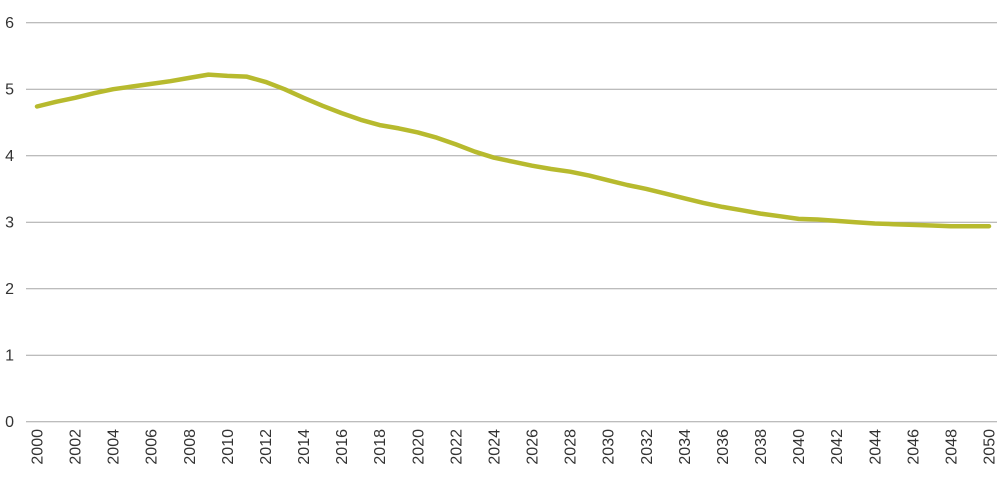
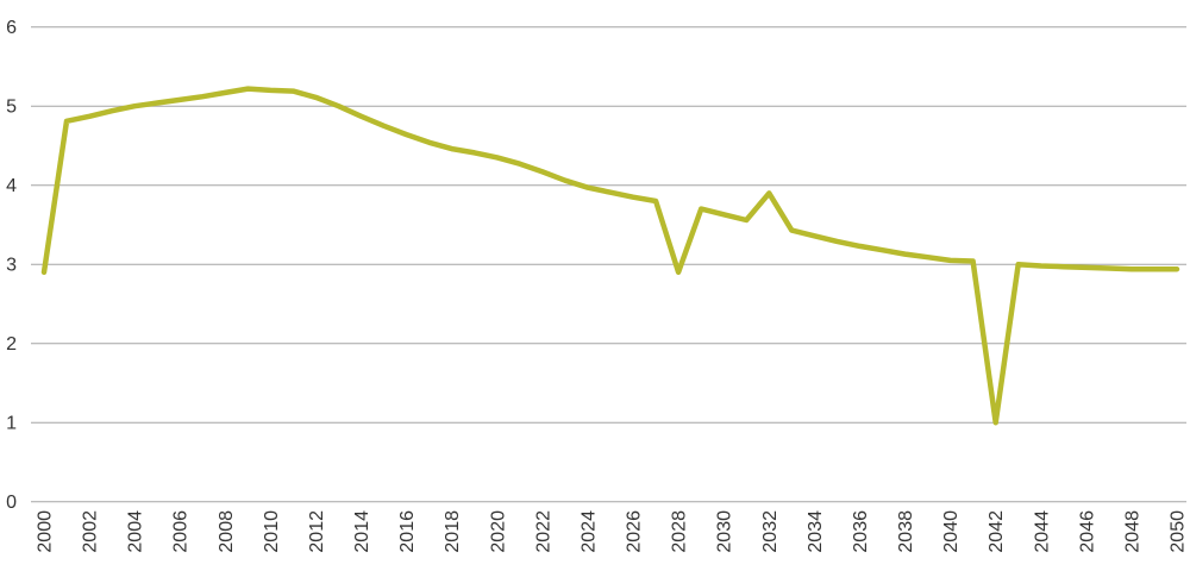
2000: 4.7 -> 2.9
2028: 3.8 -> 2.9
2032: 3.5 -> 3.9
2042: 3.0 -> 1.0
